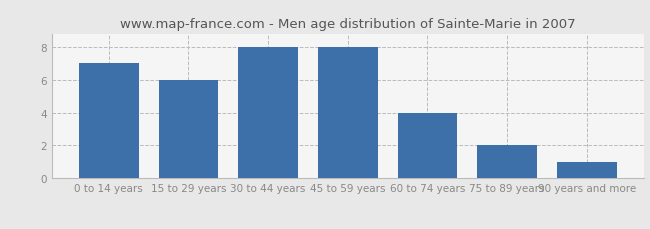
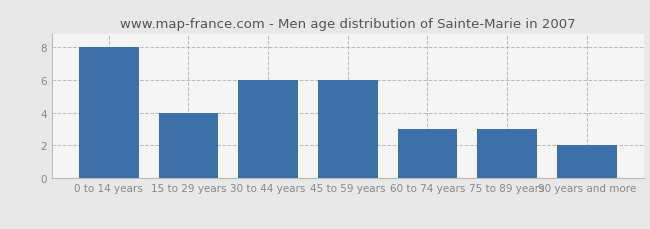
0 to 14 years: 7 -> 8
15 to 29 years: 6 -> 4
30 to 44 years: 8 -> 6
45 to 59 years: 8 -> 6
60 to 74 years: 4 -> 3
75 to 89 years: 2 -> 3
90 years and more: 1 -> 2
